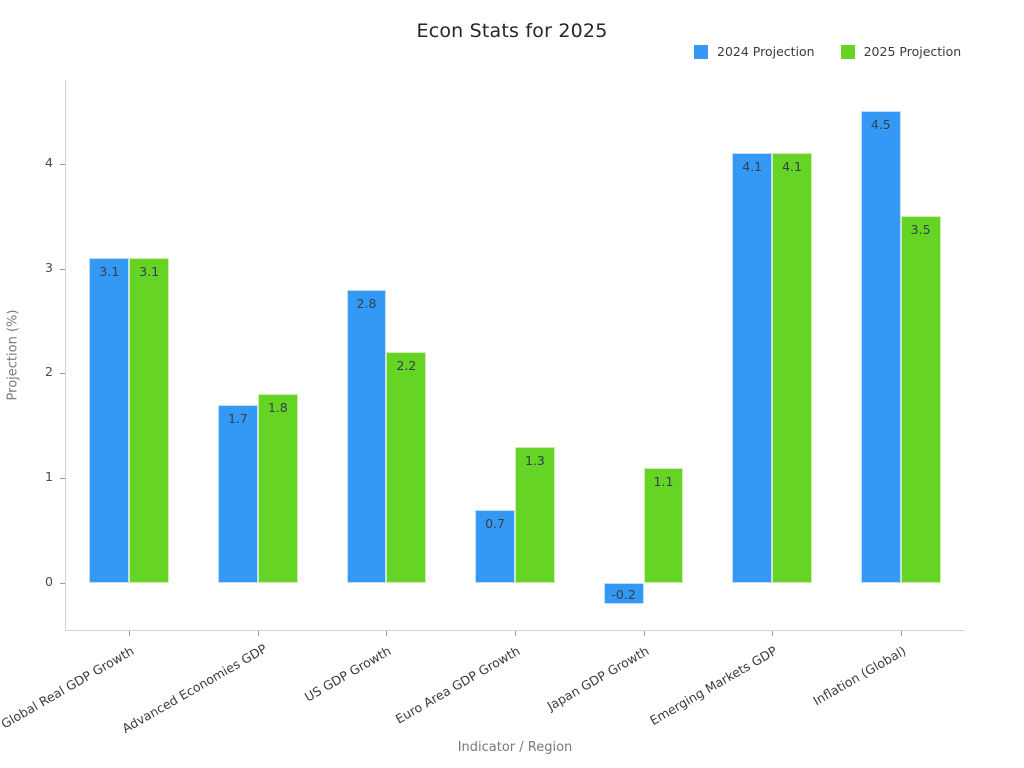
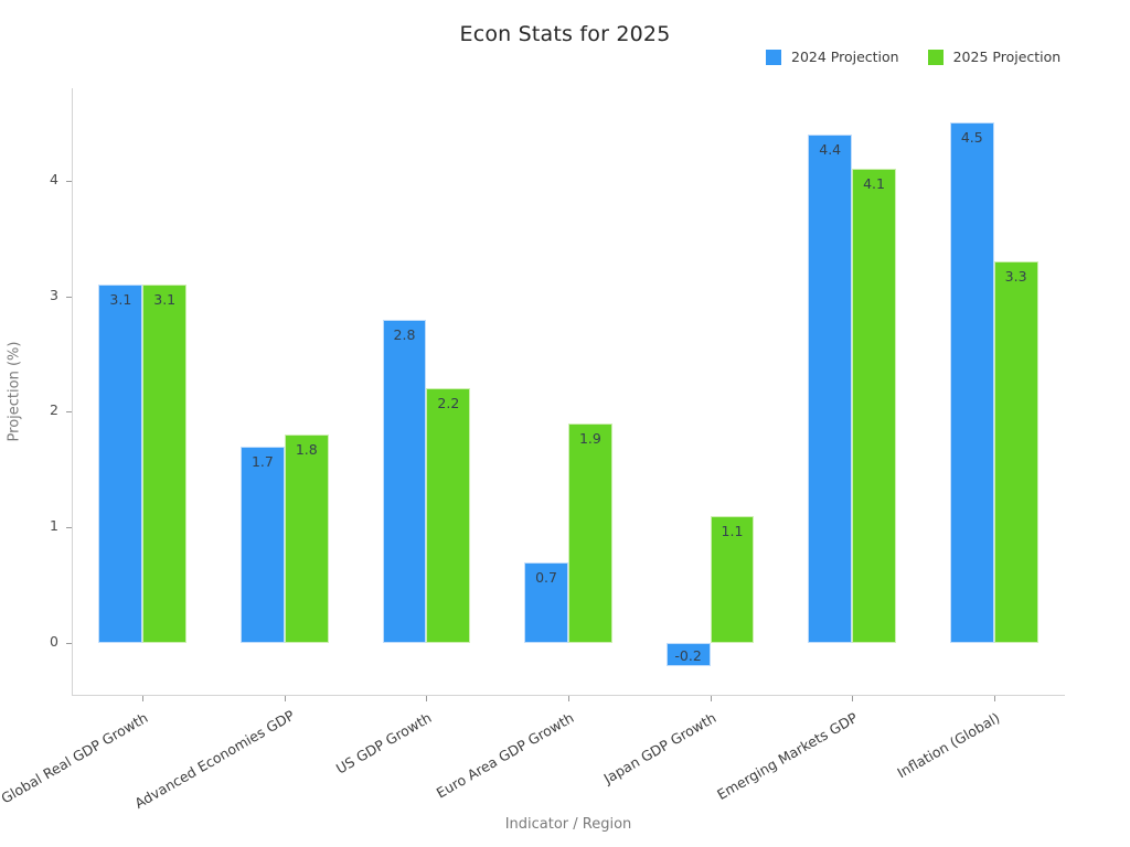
2025 Projection/Euro Area GDP Growth: 1.3 -> 1.9
2024 Projection/Emerging Markets GDP: 4.1 -> 4.4
2025 Projection/Inflation (Global): 3.5 -> 3.3
